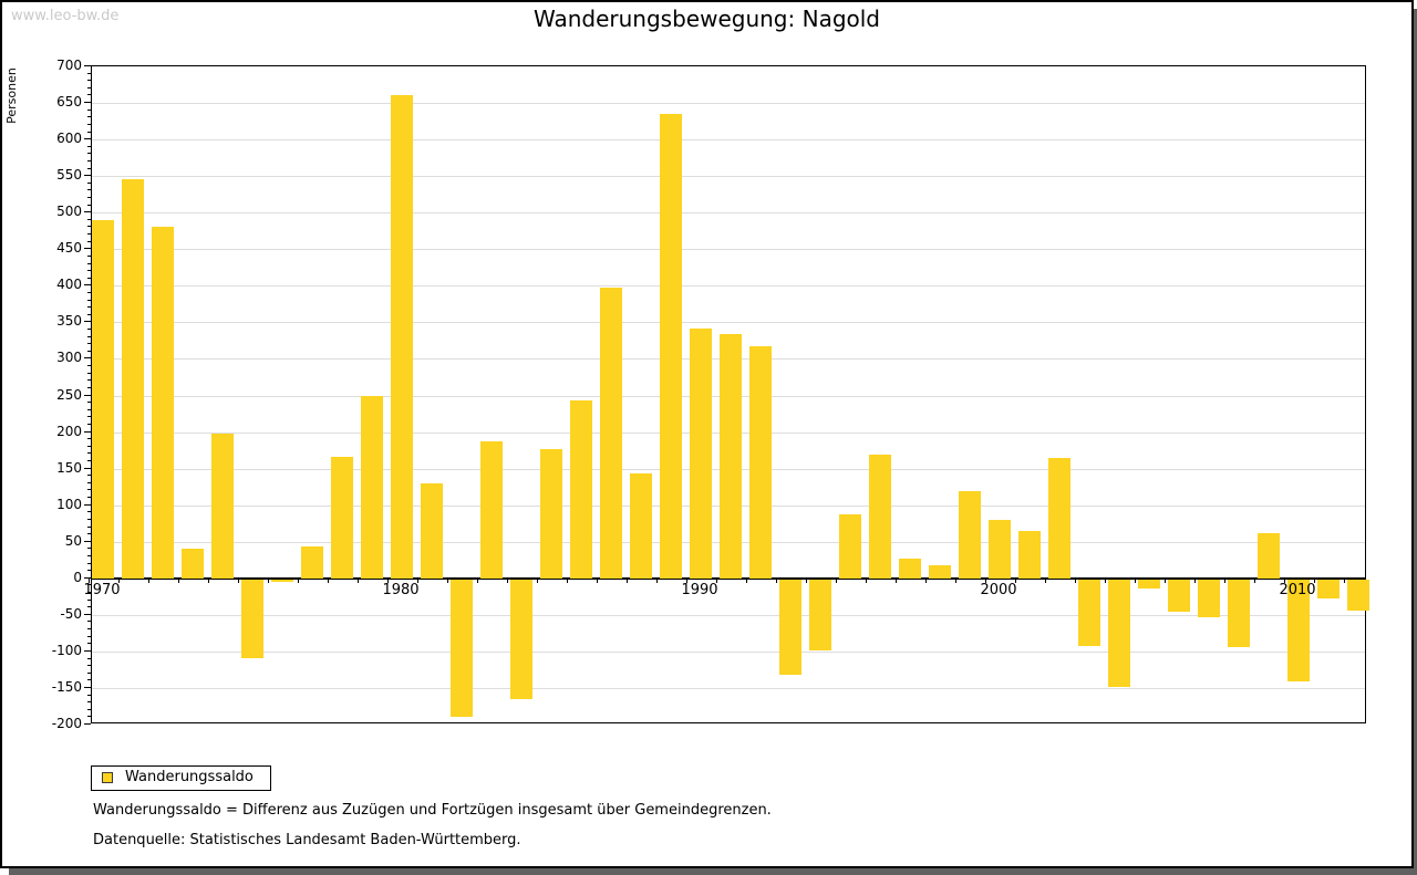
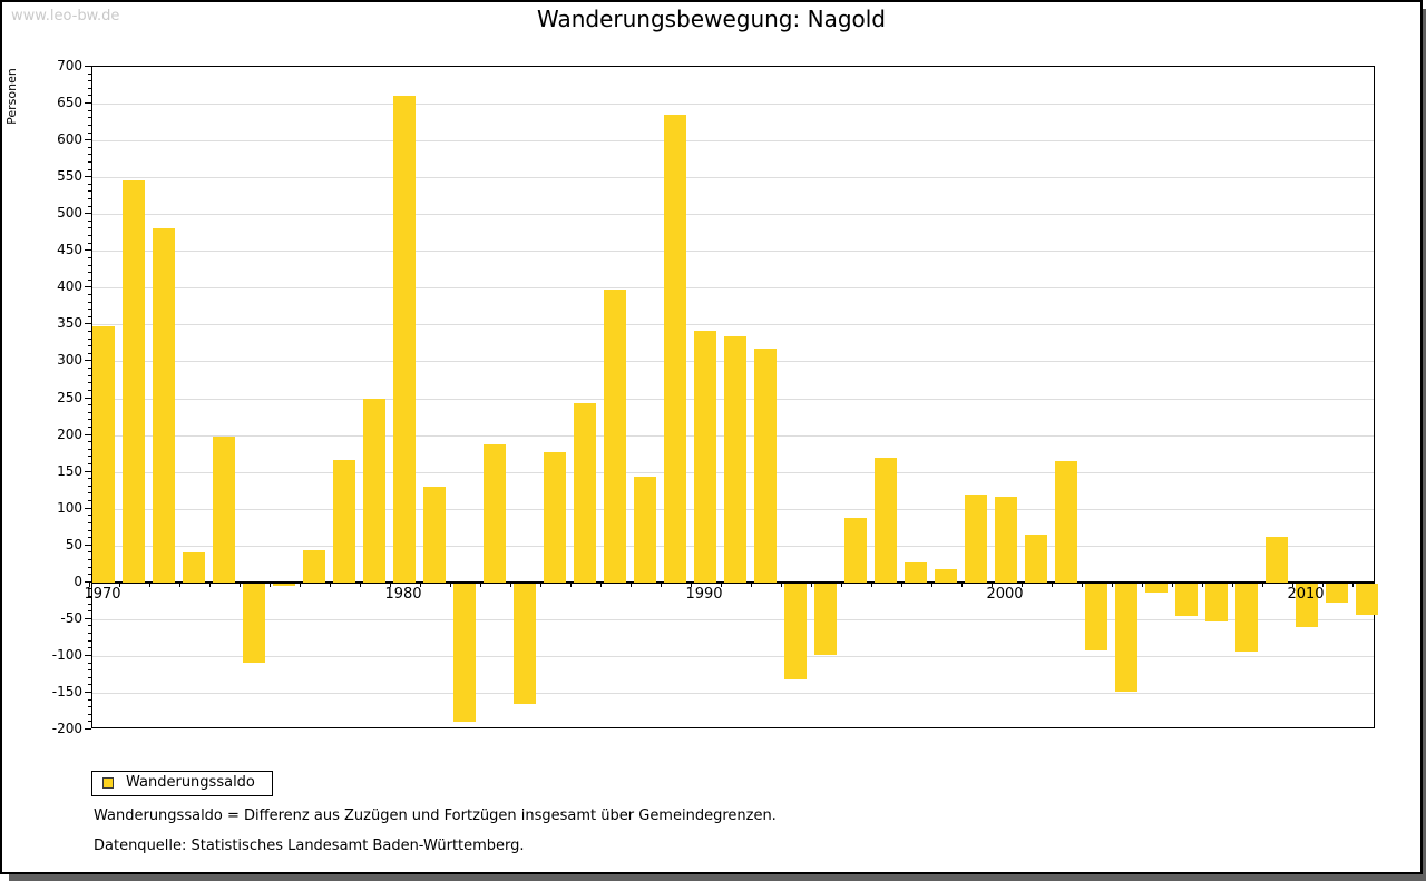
1970: 490 -> 350
2000: 80 -> 120
2010: -140 -> -60
